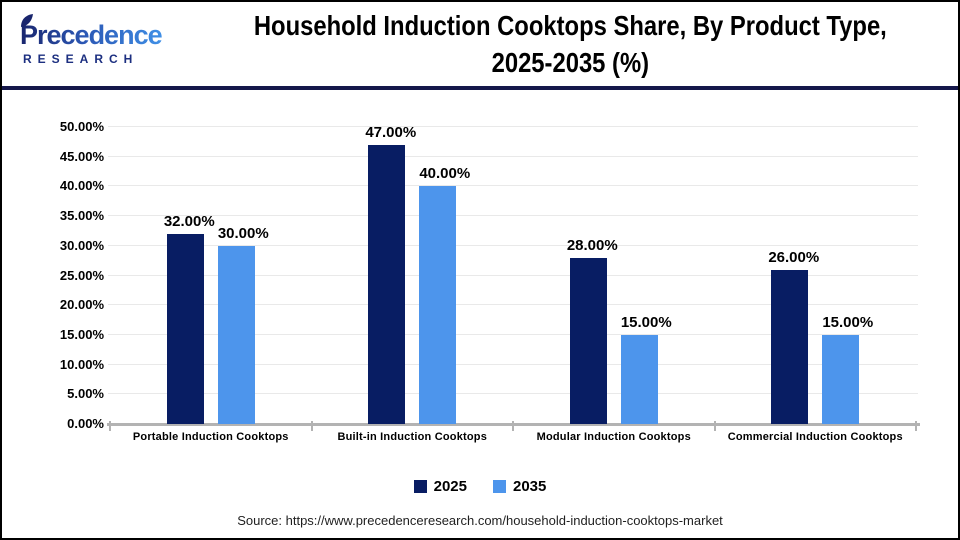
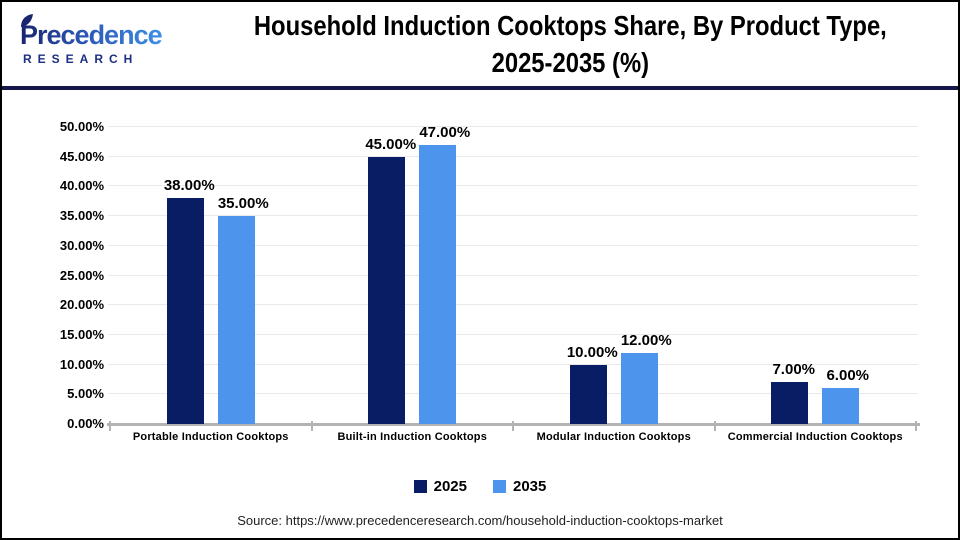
2025/Portable Induction Cooktops: 32.00% -> 38.00%
2035/Portable Induction Cooktops: 30.00% -> 35.00%
2025/Built-in Induction Cooktops: 47.00% -> 45.00%
2035/Built-in Induction Cooktops: 40.00% -> 47.00%
2025/Modular Induction Cooktops: 28.00% -> 10.00%
2035/Modular Induction Cooktops: 15.00% -> 12.00%
2025/Commercial Induction Cooktops: 26.00% -> 7.00%
2035/Commercial Induction Cooktops: 15.00% -> 6.00%
